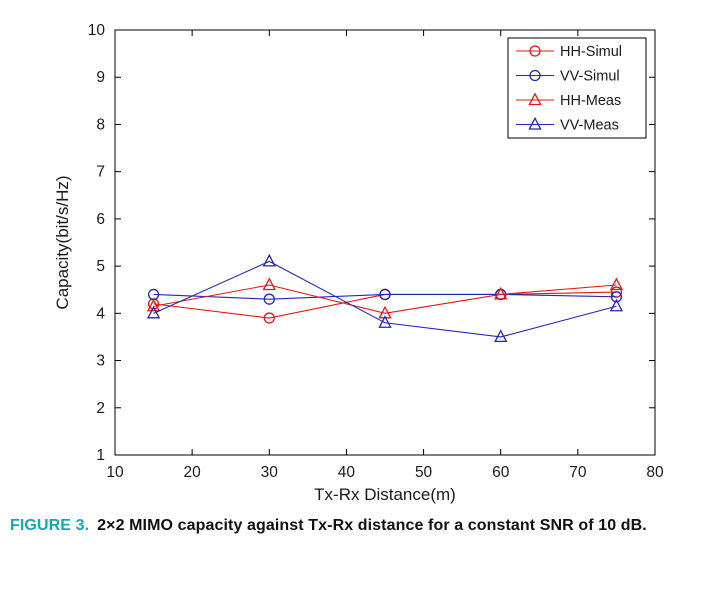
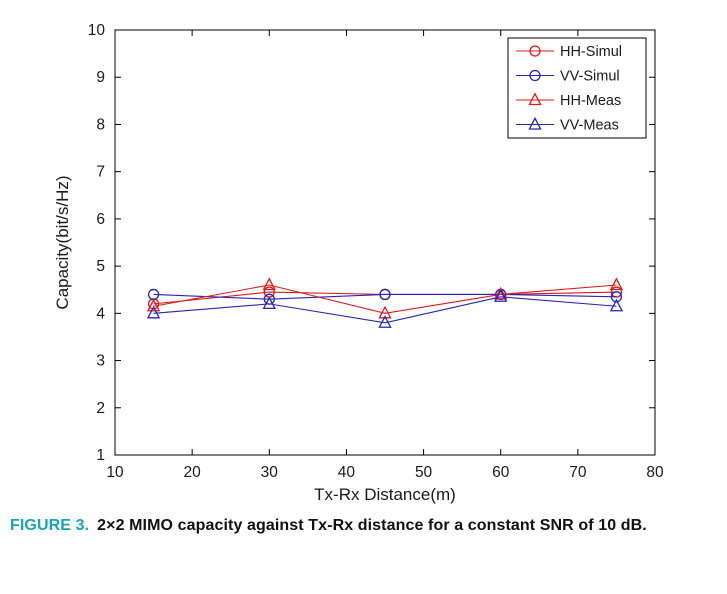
HH-Simul/30: 3.9 -> 4.5
VV-Meas/30: 5.1 -> 4.2
VV-Meas/60: 3.5 -> 4.3
